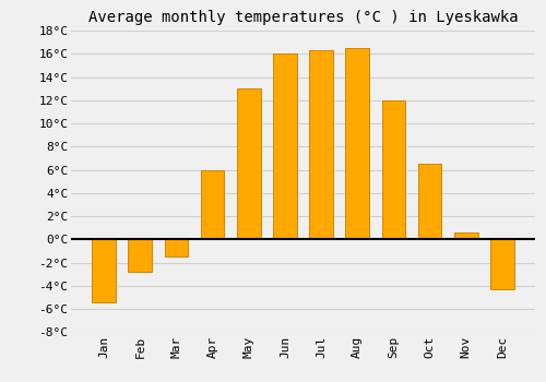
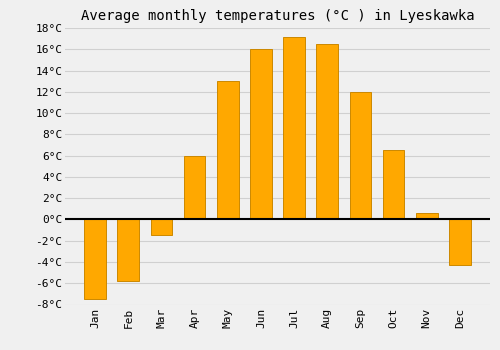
Jan: -5.4°C -> -7.5°C
Feb: -2.8°C -> -5.8°C
Jul: 16.3°C -> 17.2°C
